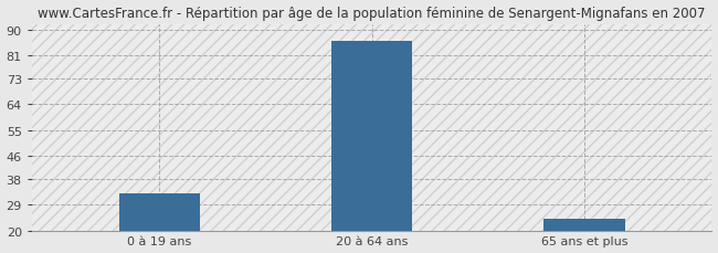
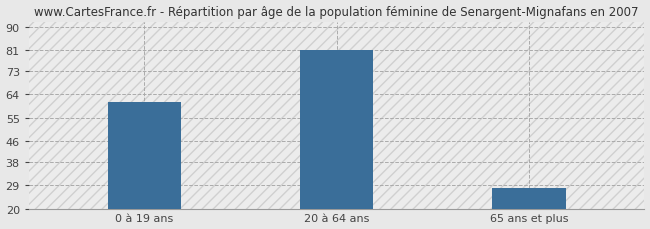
0 à 19 ans: 33 -> 61
20 à 64 ans: 86 -> 81
65 ans et plus: 24 -> 28
